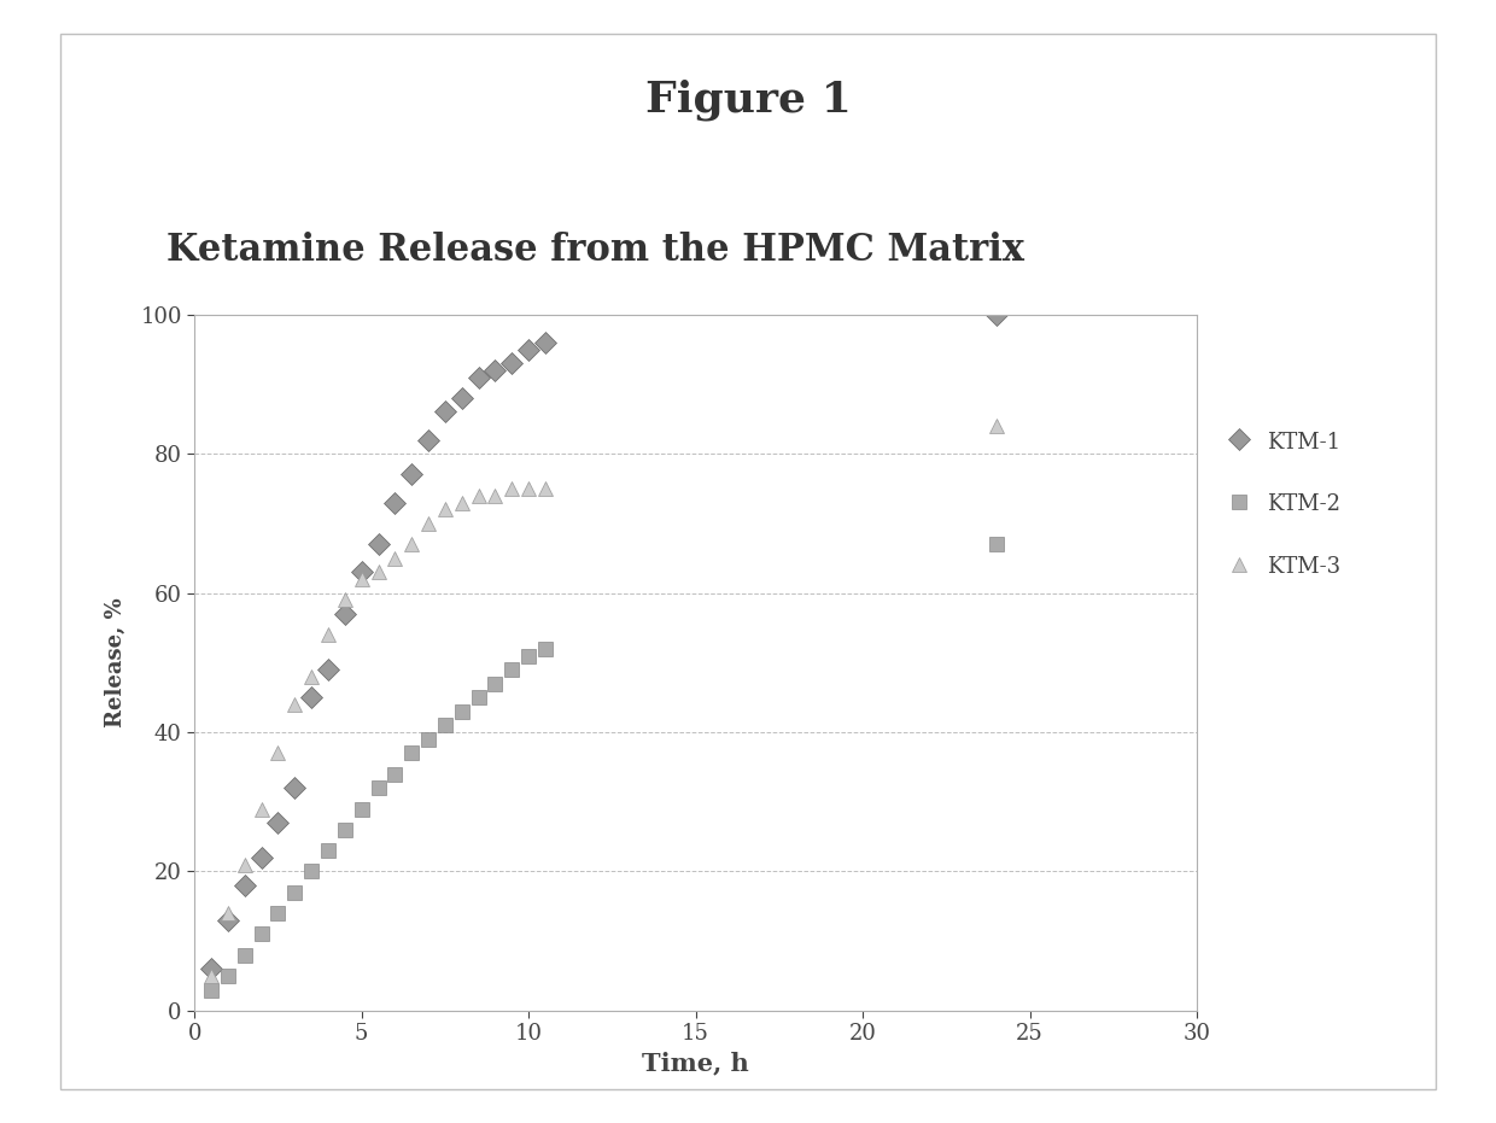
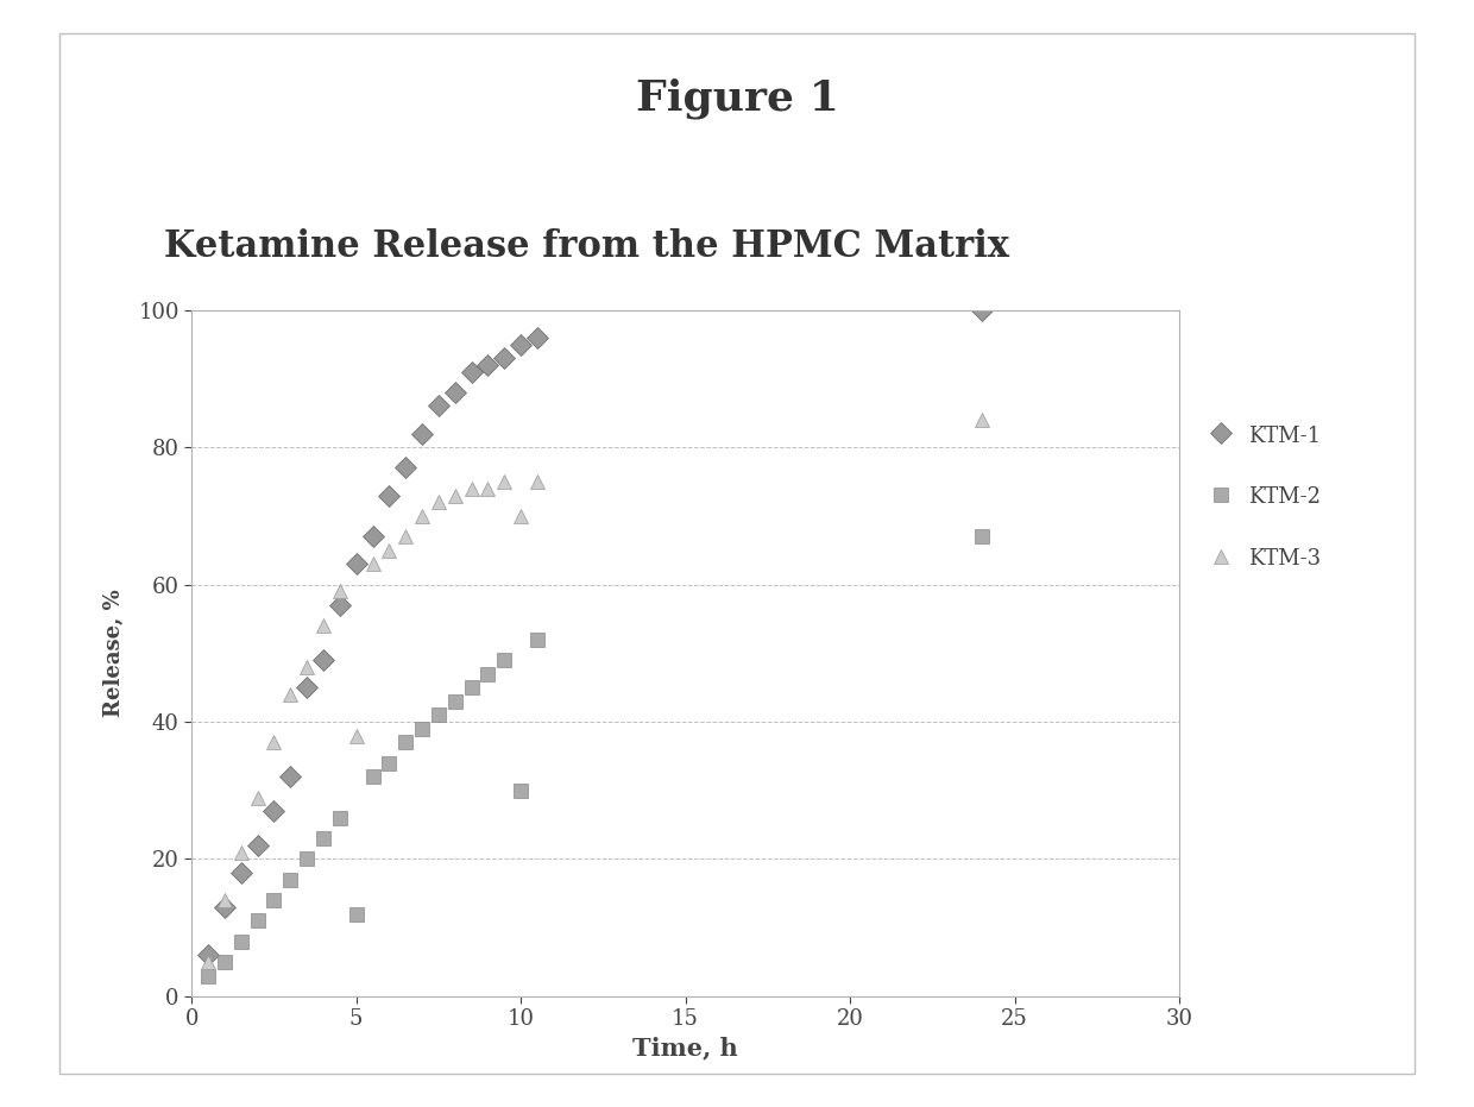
KTM-2/5: 29 -> 12
KTM-3/5: 62 -> 38
KTM-2/10: 51 -> 30
KTM-3/10: 75 -> 70
